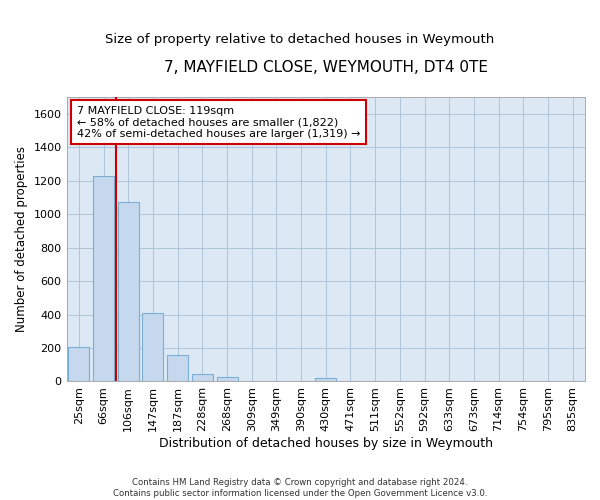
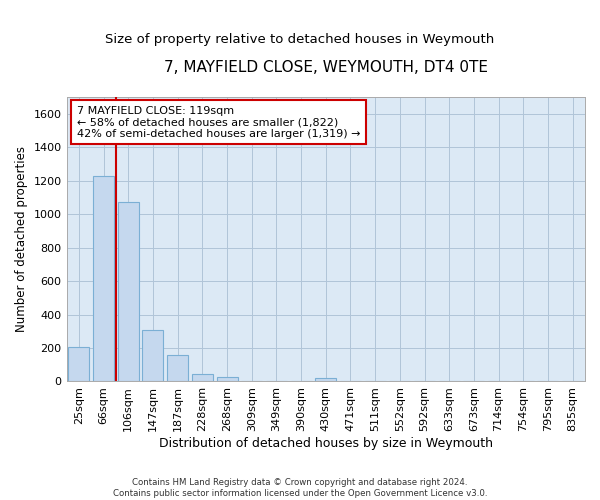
147sqm: 410 -> 310
